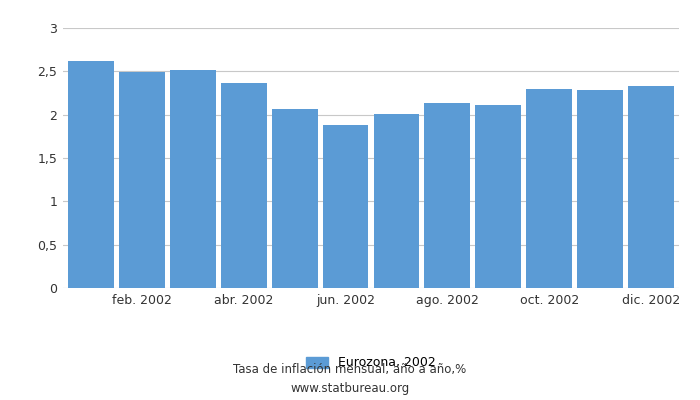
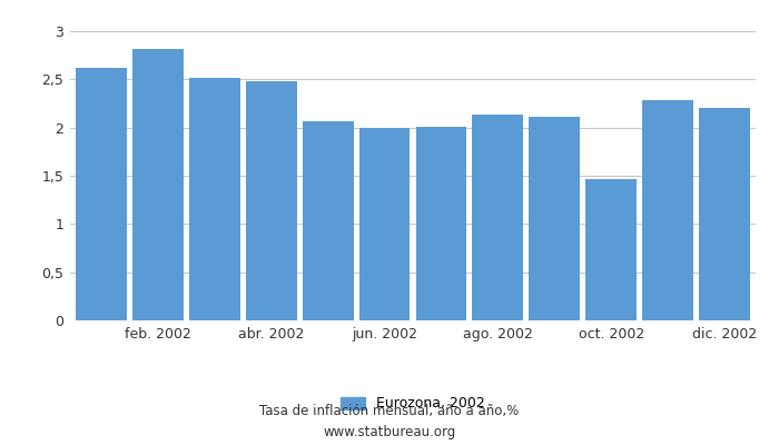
feb. 2002: 2,49 -> 2,82
abr. 2002: 2,36 -> 2,48
jun. 2002: 1,88 -> 2,00
oct. 2002: 2,30 -> 1,46
dic. 2002: 2,33 -> 2,20
